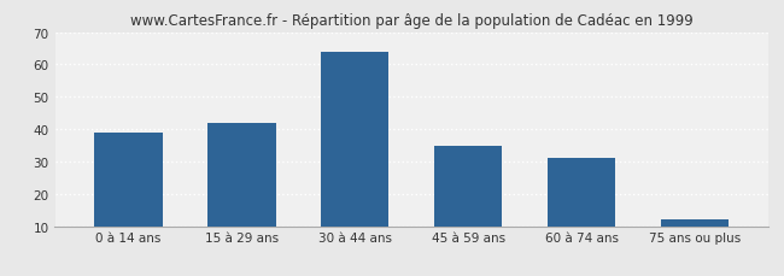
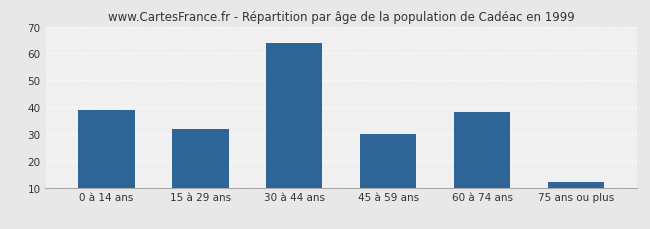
15 à 29 ans: 42 -> 32
45 à 59 ans: 35 -> 30
60 à 74 ans: 31 -> 38
